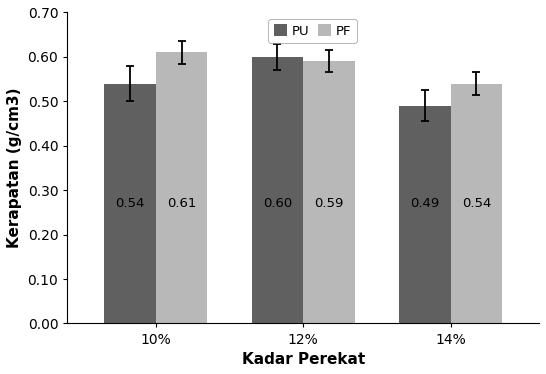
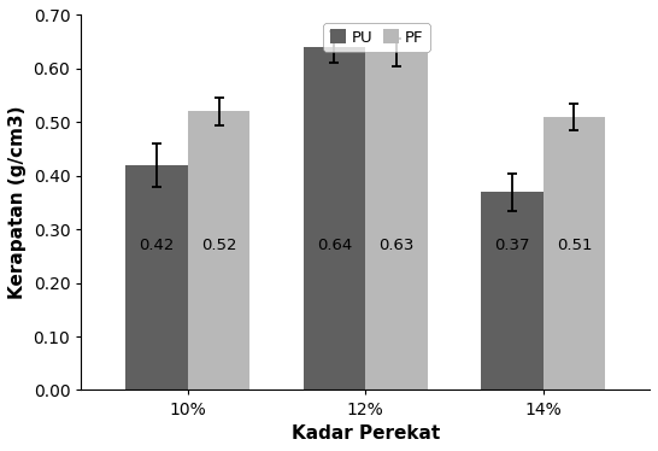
PU/10%: 0.54 -> 0.42
PF/10%: 0.61 -> 0.52
PU/12%: 0.60 -> 0.64
PF/12%: 0.59 -> 0.63
PU/14%: 0.49 -> 0.37
PF/14%: 0.54 -> 0.51
